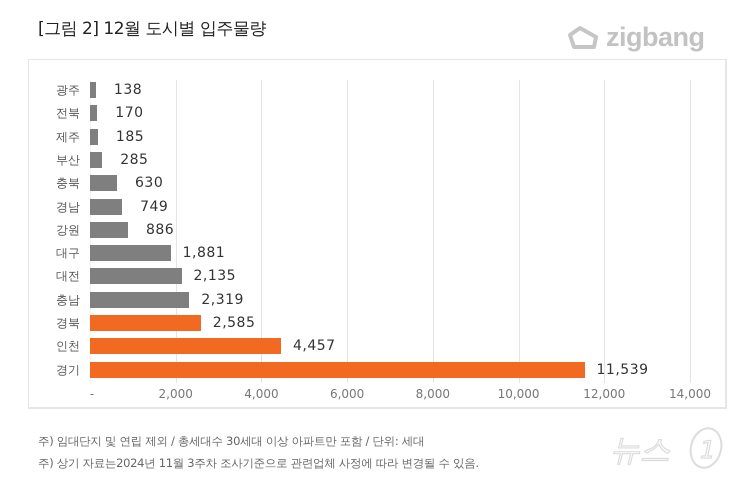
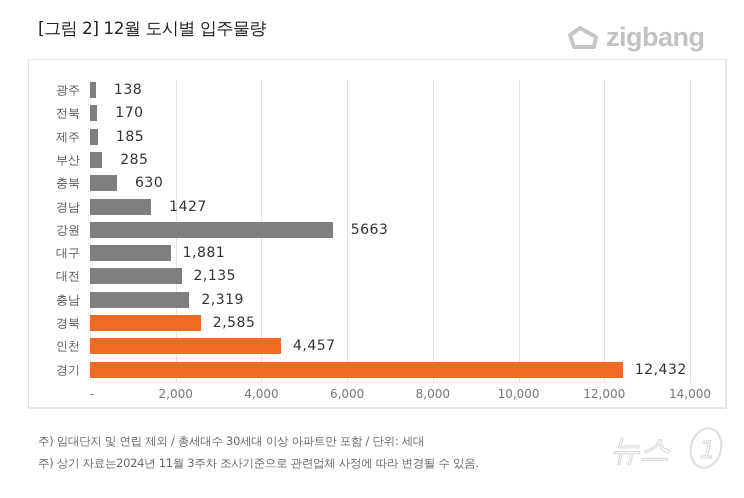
경남: 749 -> 1427
강원: 886 -> 5663
경기: 11,539 -> 12,432
